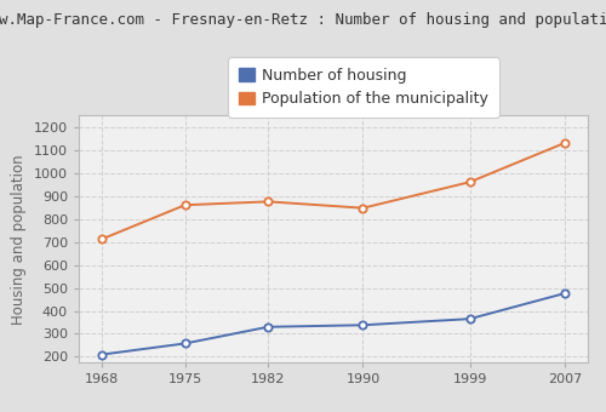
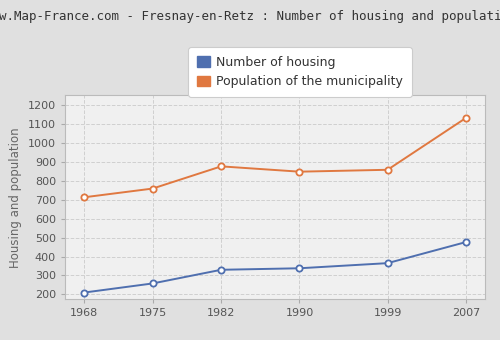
Population of the municipality/1975: 860 -> 760
Population of the municipality/1999: 960 -> 860
